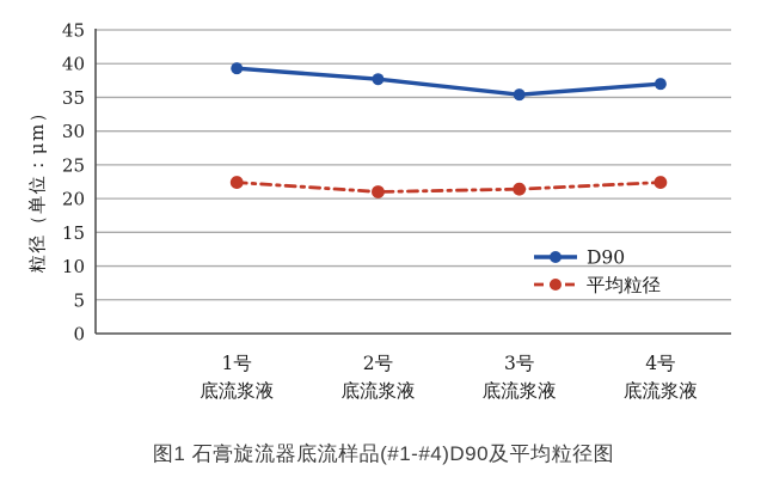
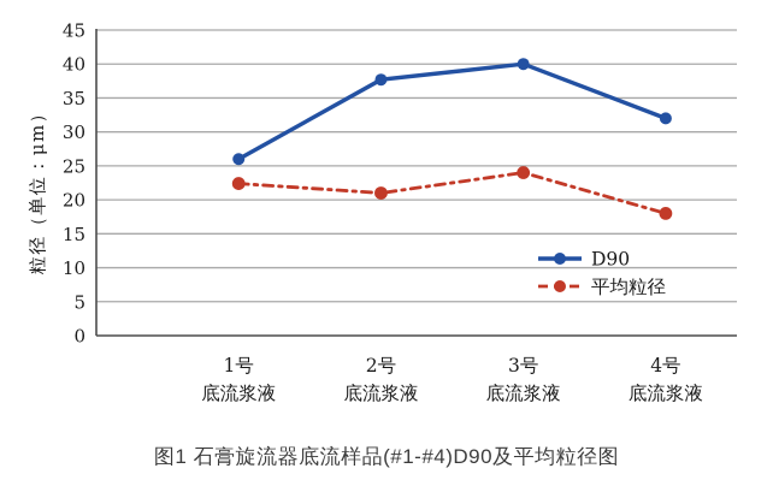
D90/1号 底流浆液: 39 -> 26
D90/3号 底流浆液: 35 -> 40
平均粒径/3号 底流浆液: 21 -> 24
D90/4号 底流浆液: 37 -> 32
平均粒径/4号 底流浆液: 22 -> 18
